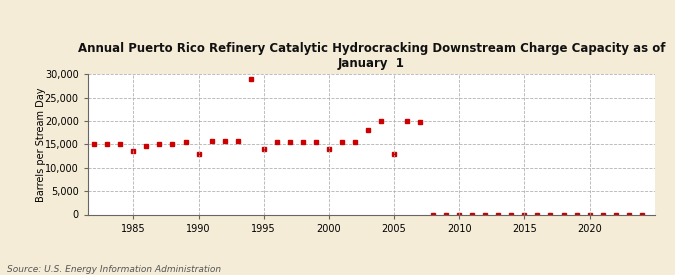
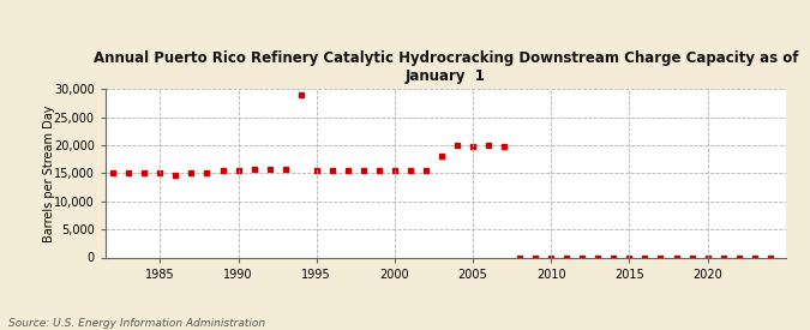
1985: 13,500 -> 15,000
1990: 13,000 -> 15,500
1995: 14,000 -> 15,500
2000: 14,000 -> 15,600
2005: 13,000 -> 19,800
